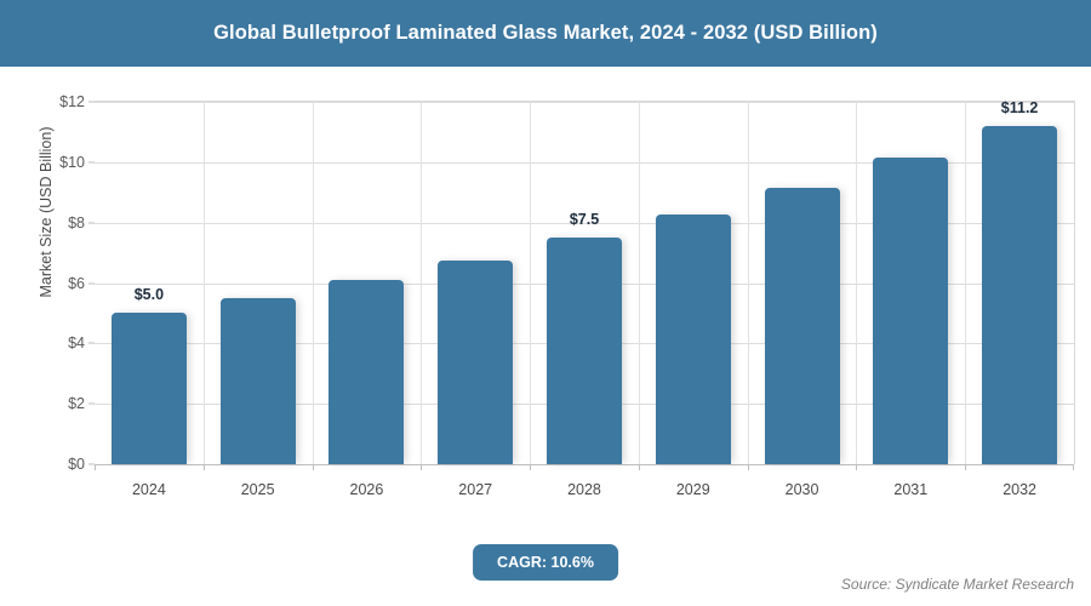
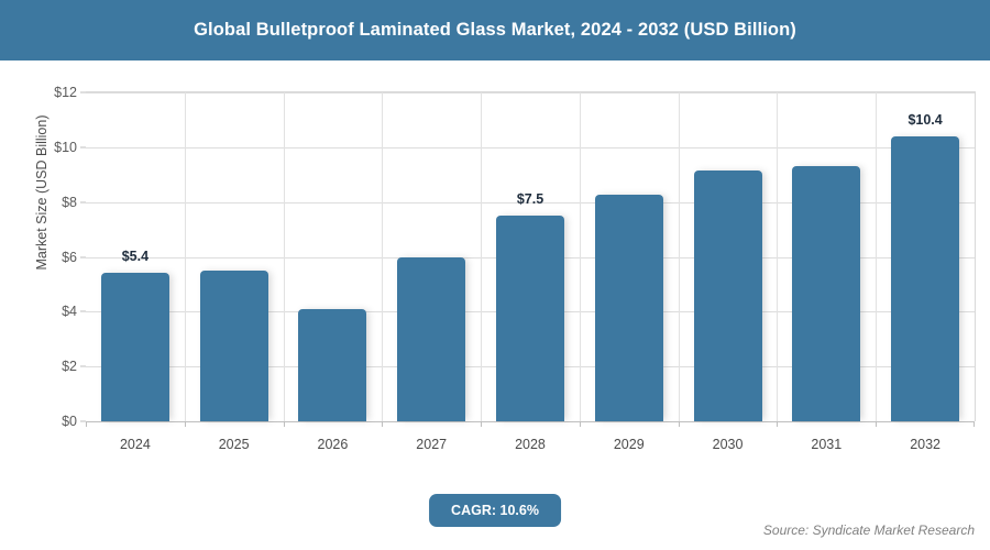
2024: $5.0 -> $5.4
2026: $6.1 -> $4.1
2027: $6.8 -> $6.0
2031: $10.2 -> $9.3
2032: $11.2 -> $10.4
